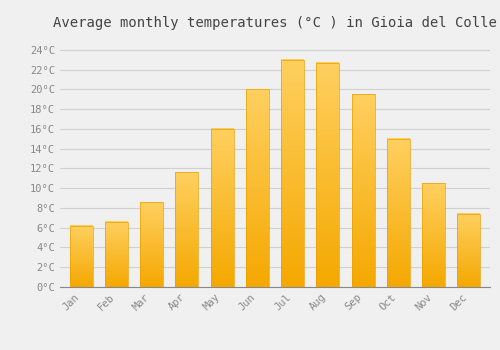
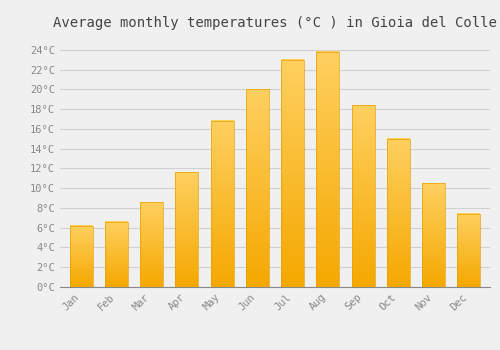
May: 16.0°C -> 16.8°C
Aug: 22.7°C -> 23.8°C
Sep: 19.5°C -> 18.4°C
